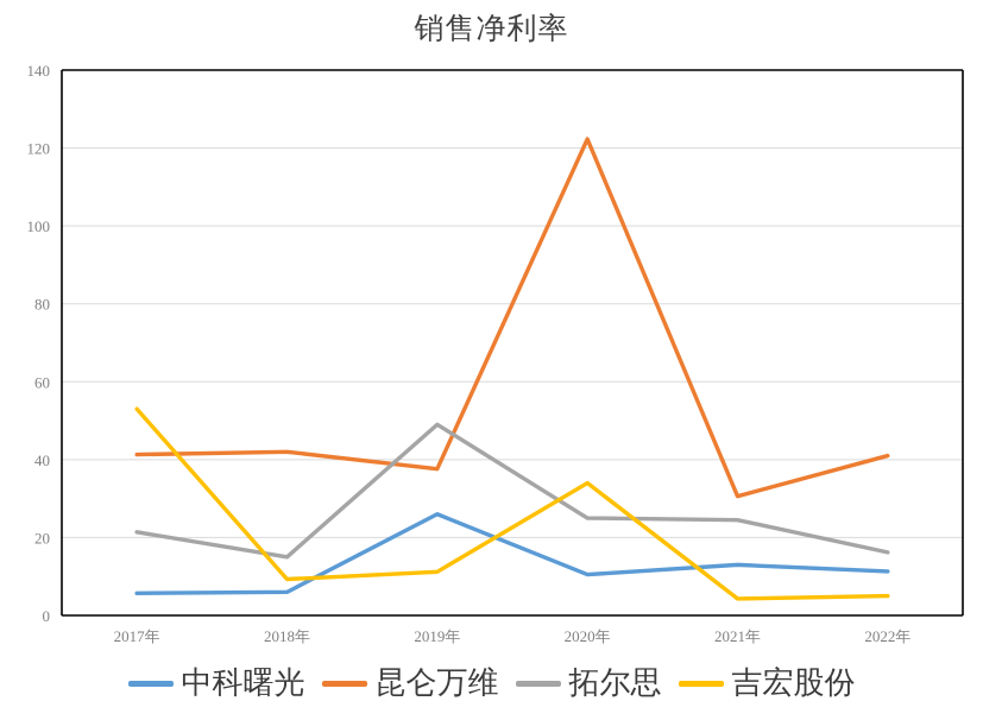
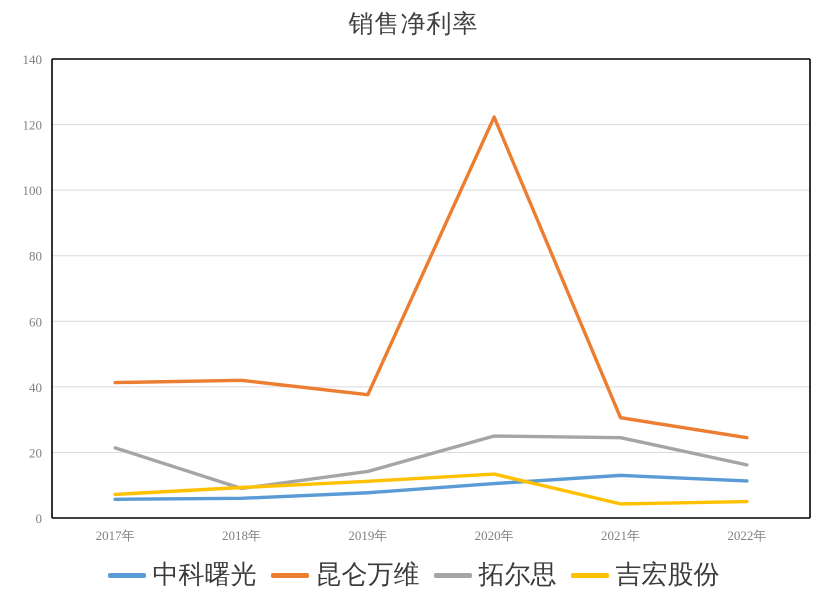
吉宏股份/2017年: 53 -> 7
拓尔思/2018年: 15 -> 9
中科曙光/2019年: 26 -> 8
拓尔思/2019年: 49 -> 14
吉宏股份/2020年: 34 -> 13
昆仑万维/2022年: 41 -> 24
